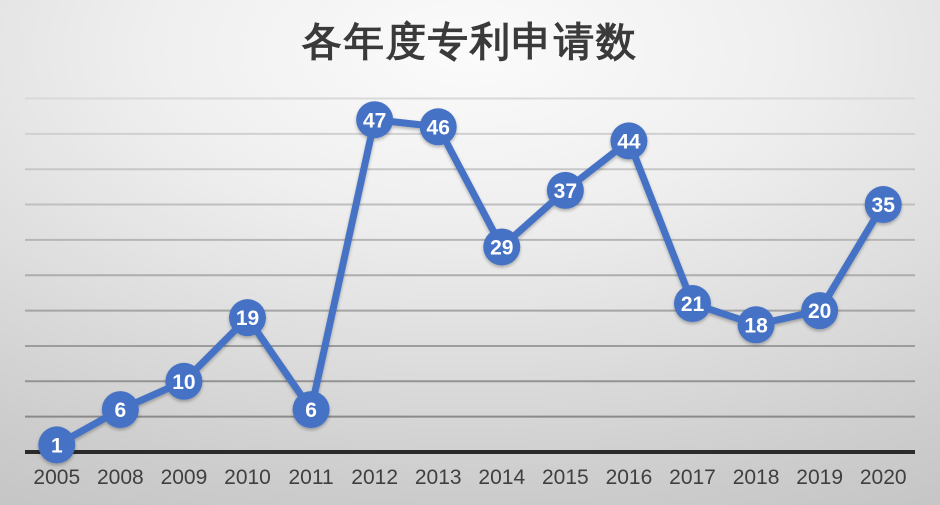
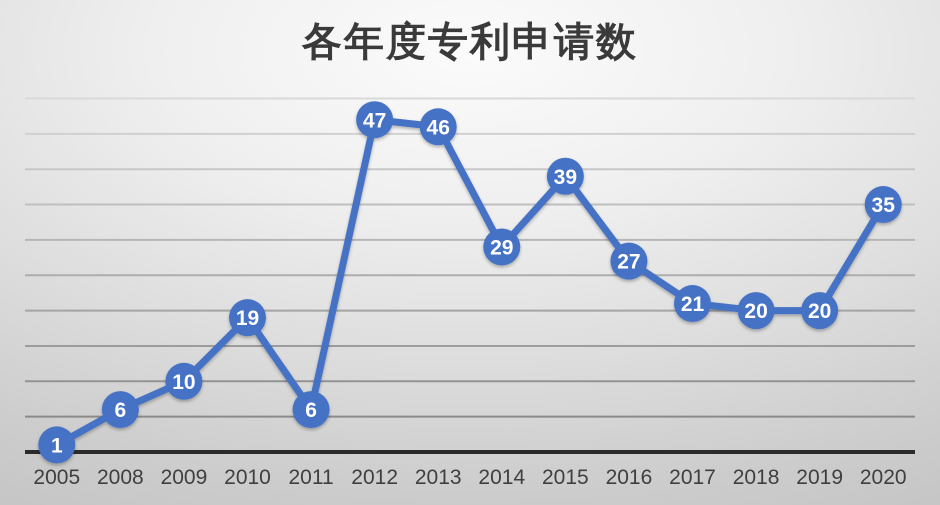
2015: 37 -> 39
2016: 44 -> 27
2018: 18 -> 20
